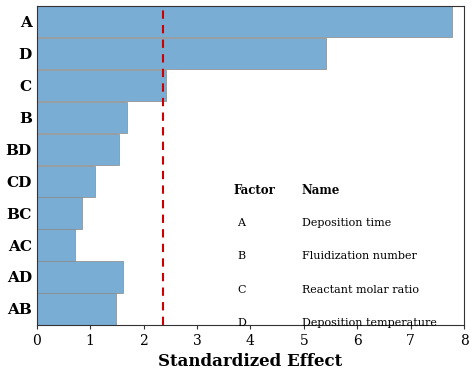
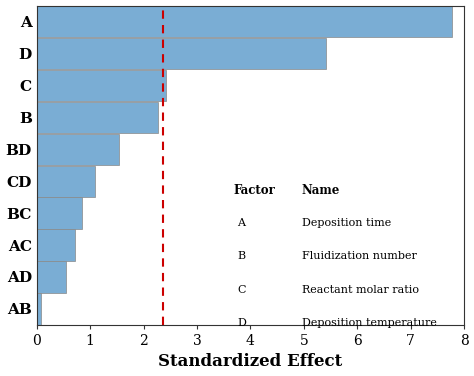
B: 1.70 -> 2.28
AD: 1.62 -> 0.55
AB: 1.48 -> 0.08
